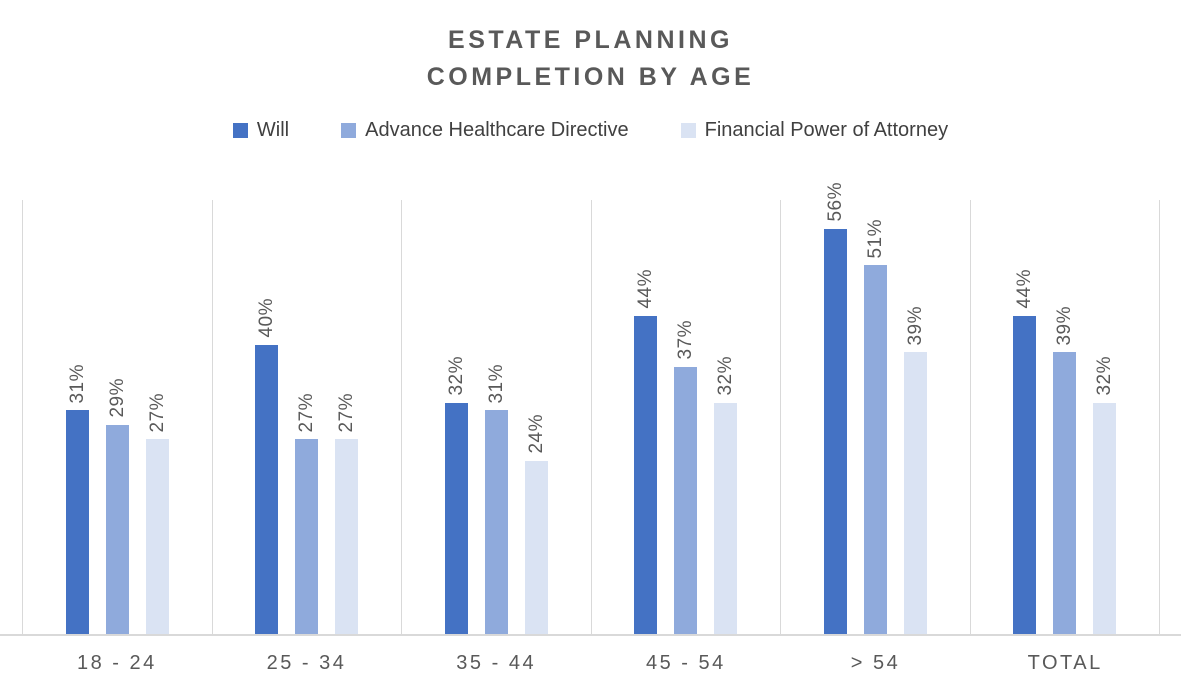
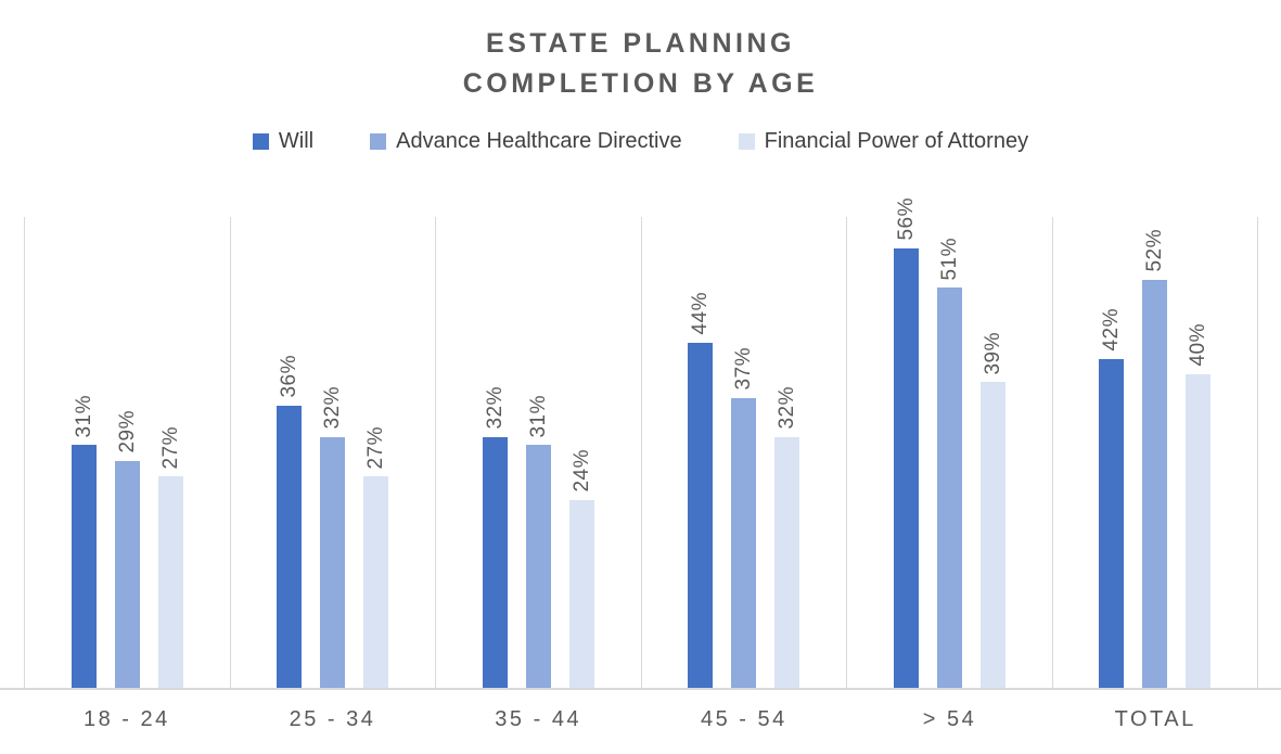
Will/25 - 34: 40% -> 36%
Advance Healthcare Directive/25 - 34: 27% -> 32%
Will/TOTAL: 44% -> 42%
Advance Healthcare Directive/TOTAL: 39% -> 52%
Financial Power of Attorney/TOTAL: 32% -> 40%
